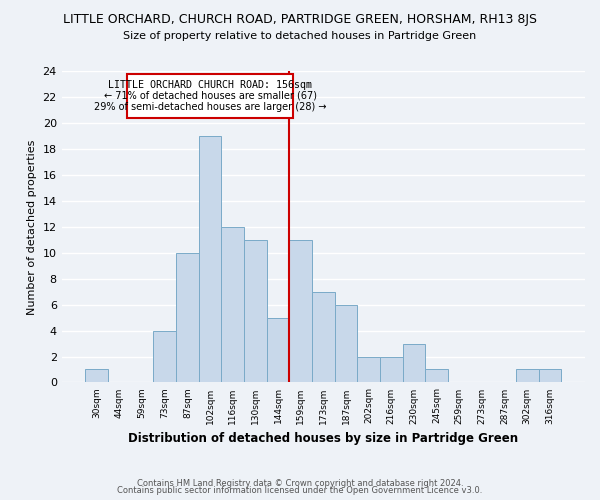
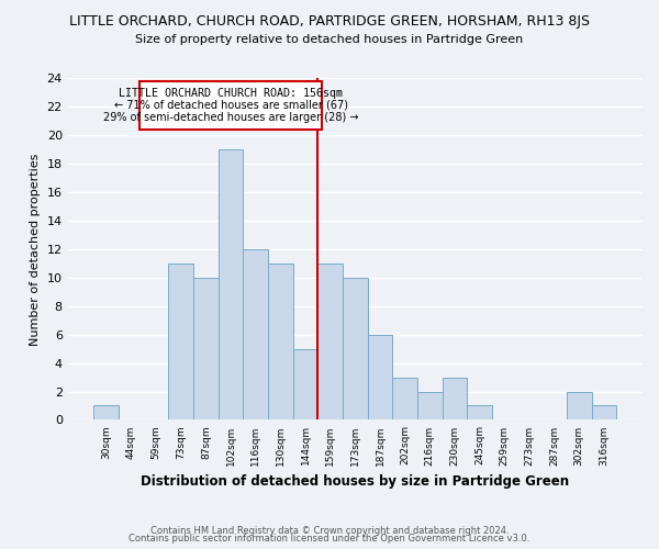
73sqm: 4 -> 11
173sqm: 7 -> 10
202sqm: 2 -> 3
302sqm: 1 -> 2
